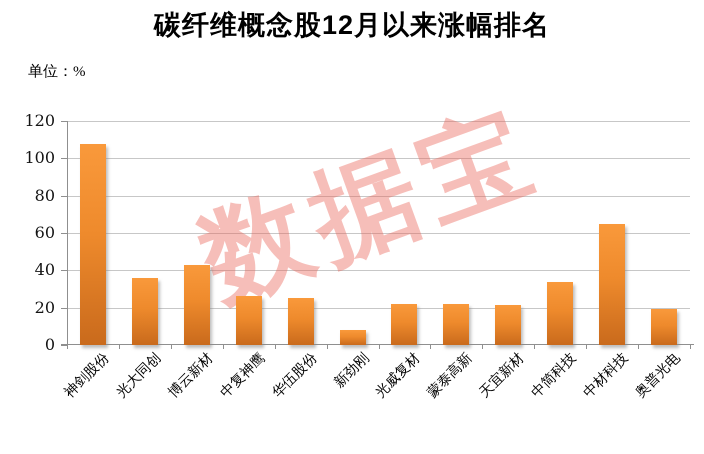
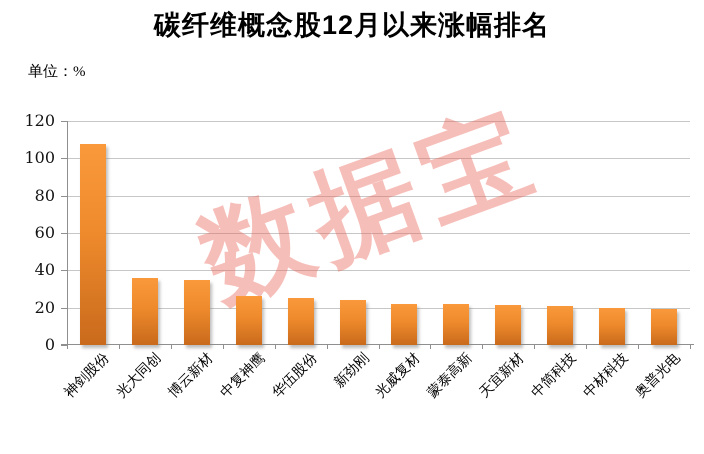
博云新材: 43 -> 35
新劲刚: 8 -> 24
中简科技: 34 -> 21
中材科技: 65 -> 20
